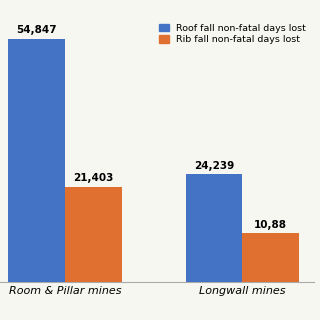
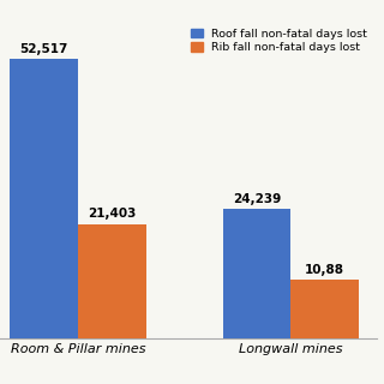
Roof fall non-fatal days lost/Room & Pillar mines: 54,847 -> 52,517
